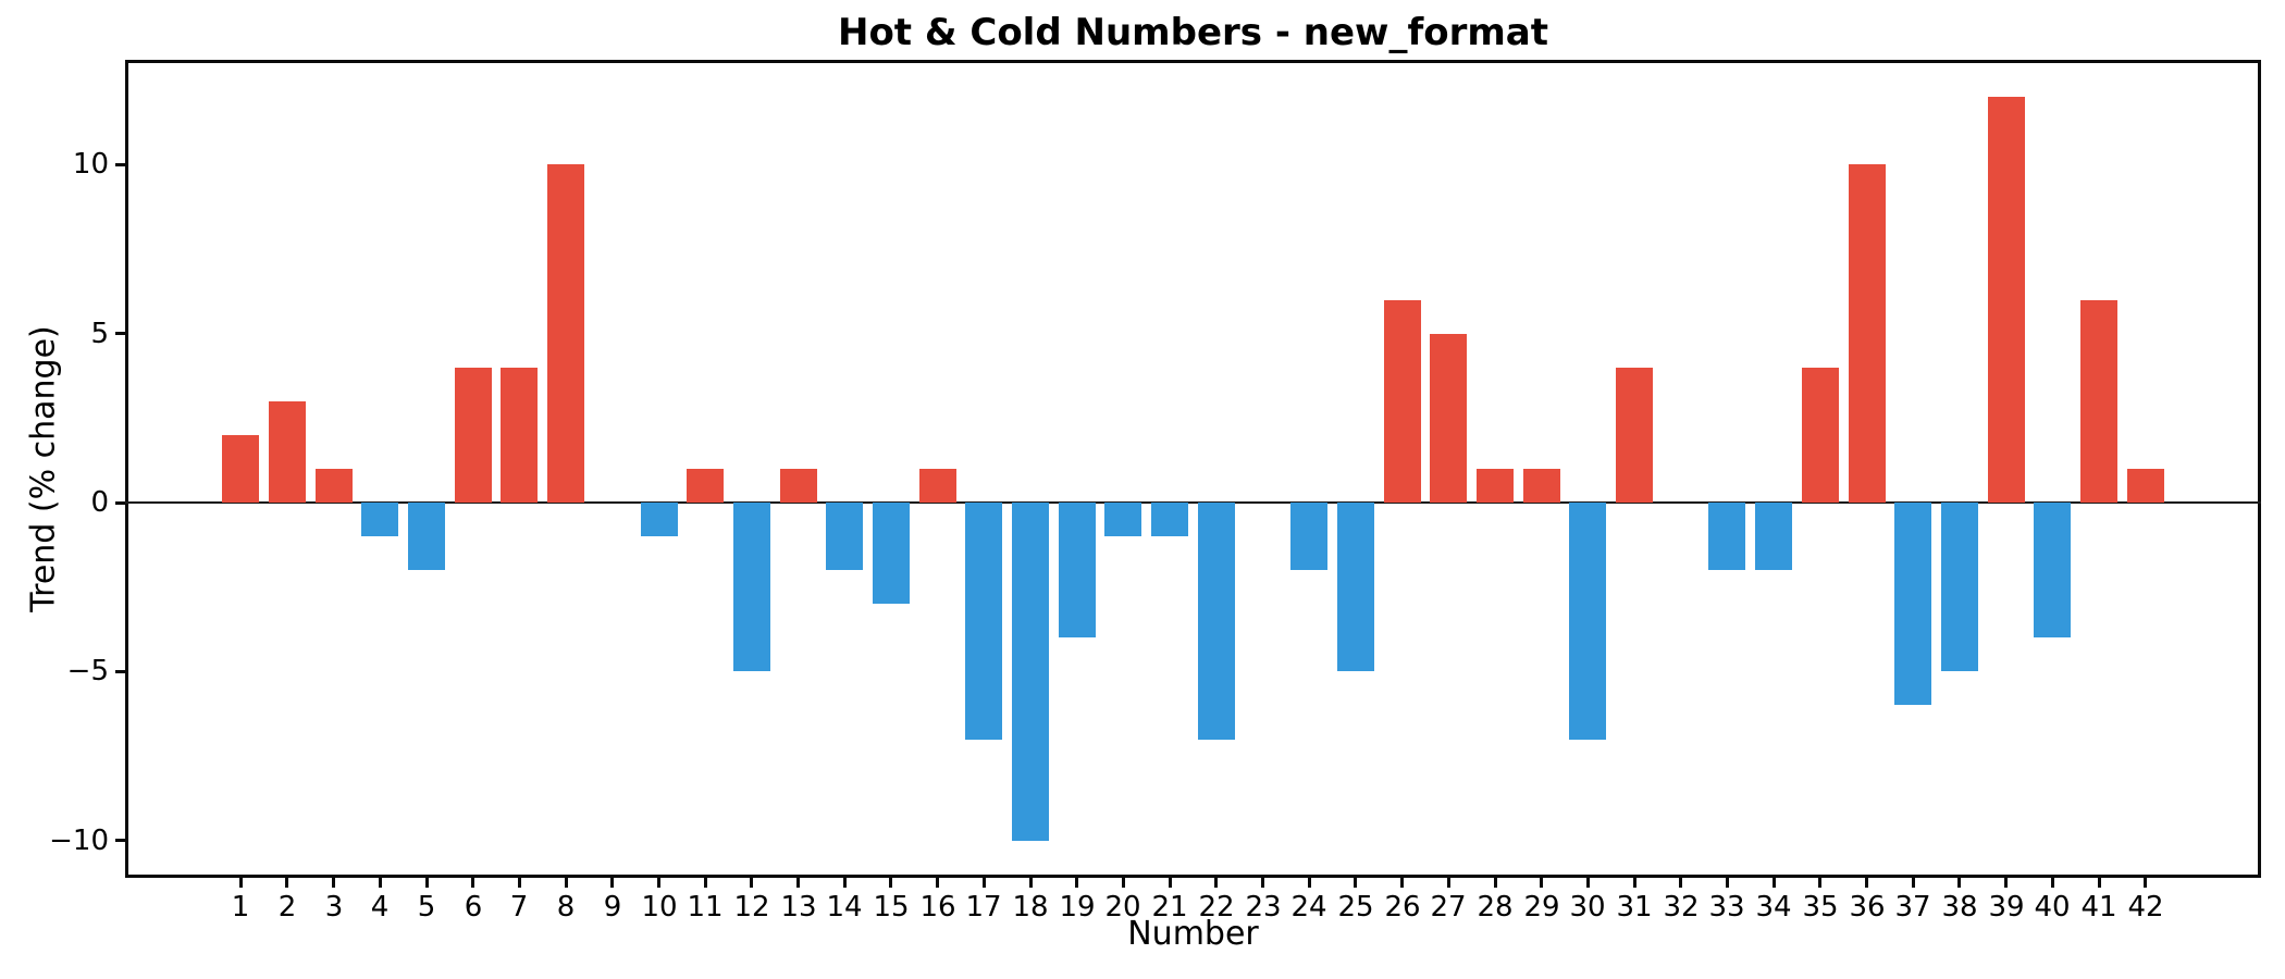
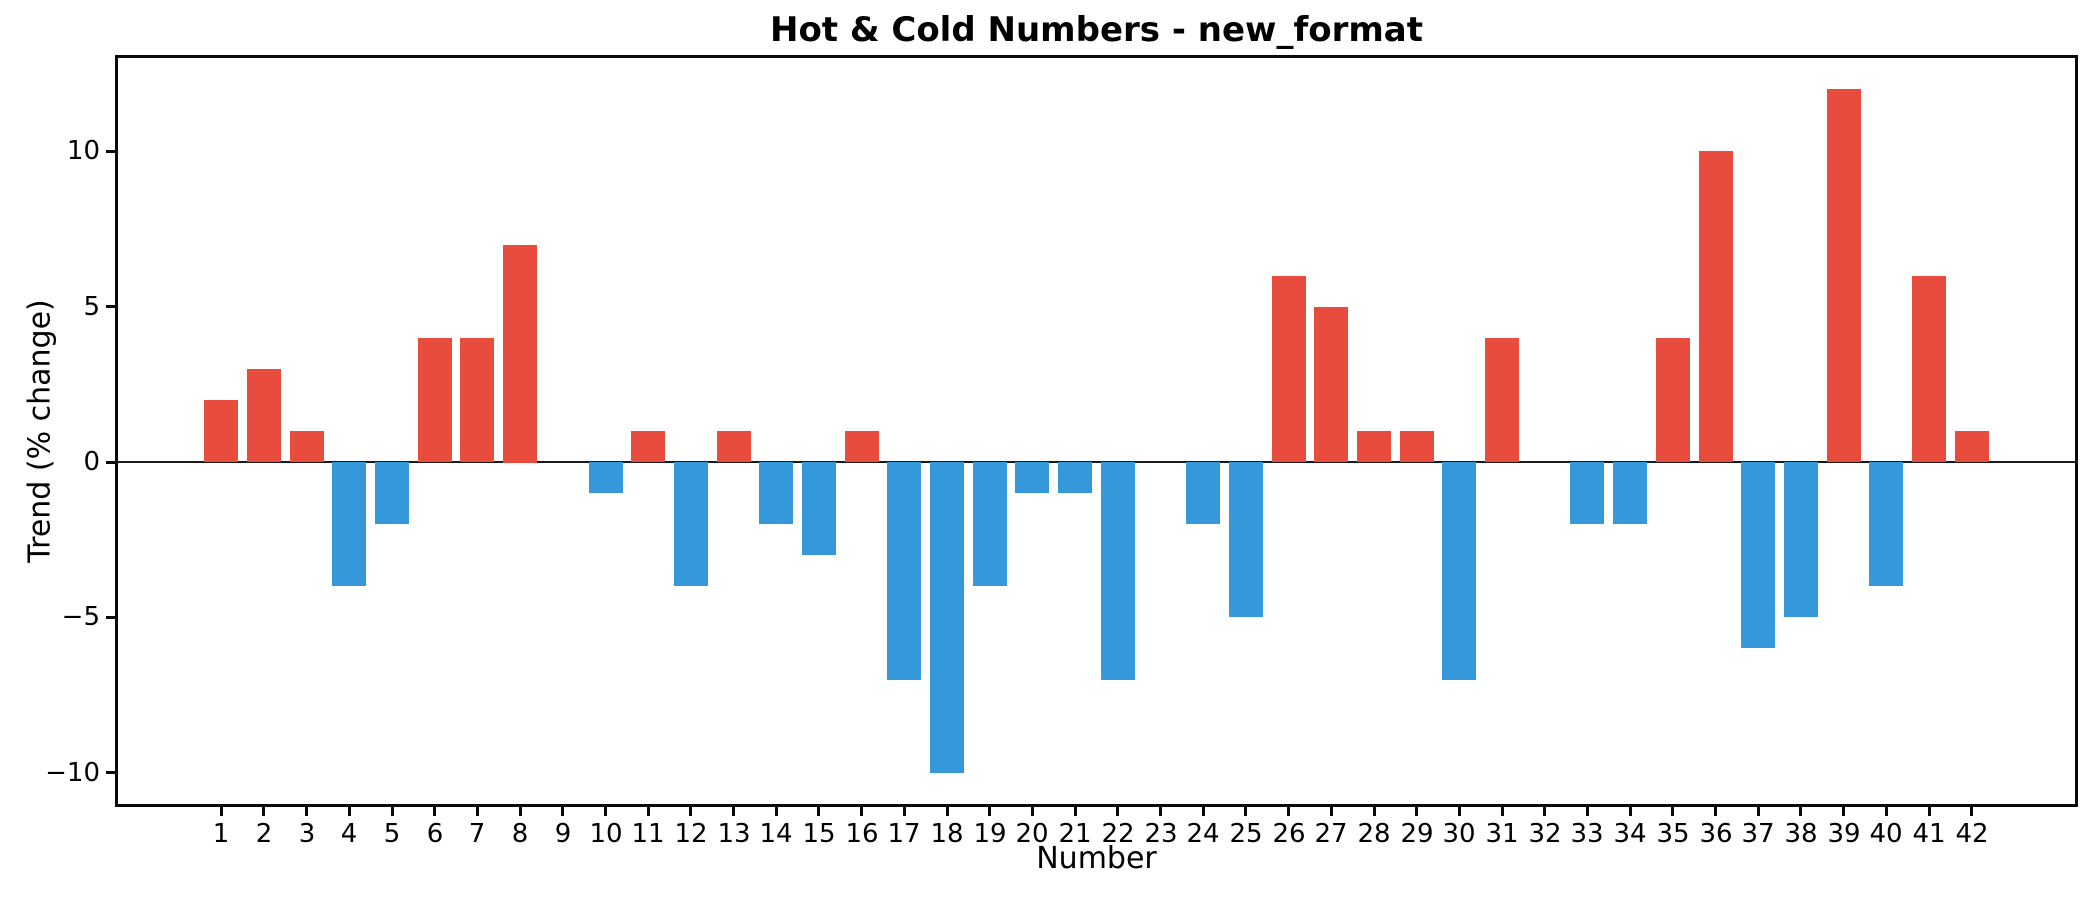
4: -1 -> -4
8: 10 -> 7
12: -5 -> -4
